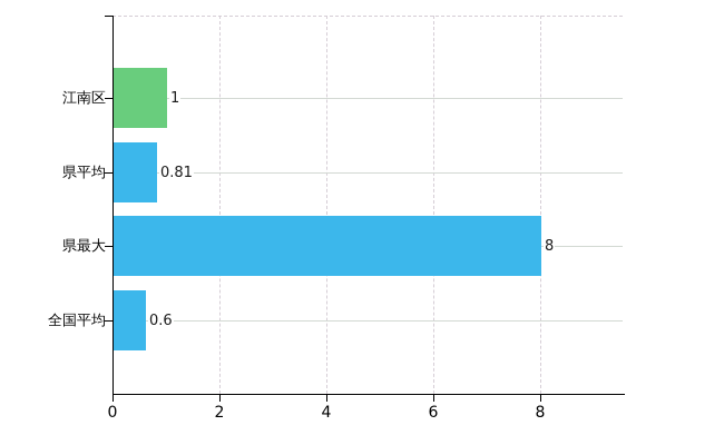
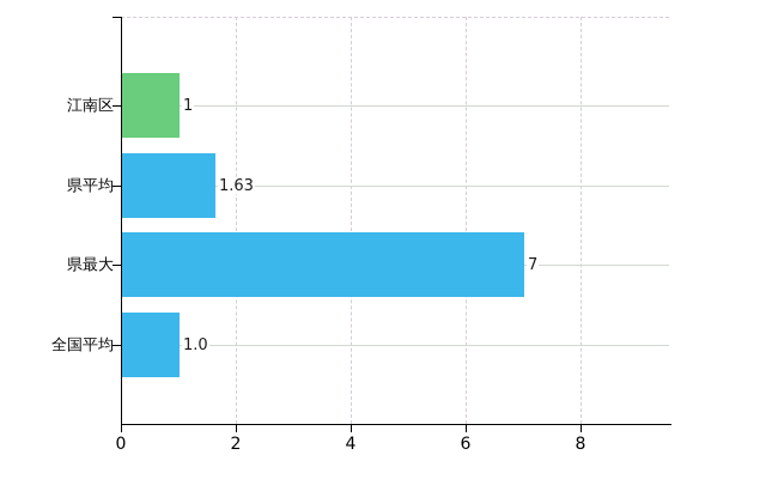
県平均: 0.81 -> 1.63
県最大: 8 -> 7
全国平均: 0.6 -> 1.0
